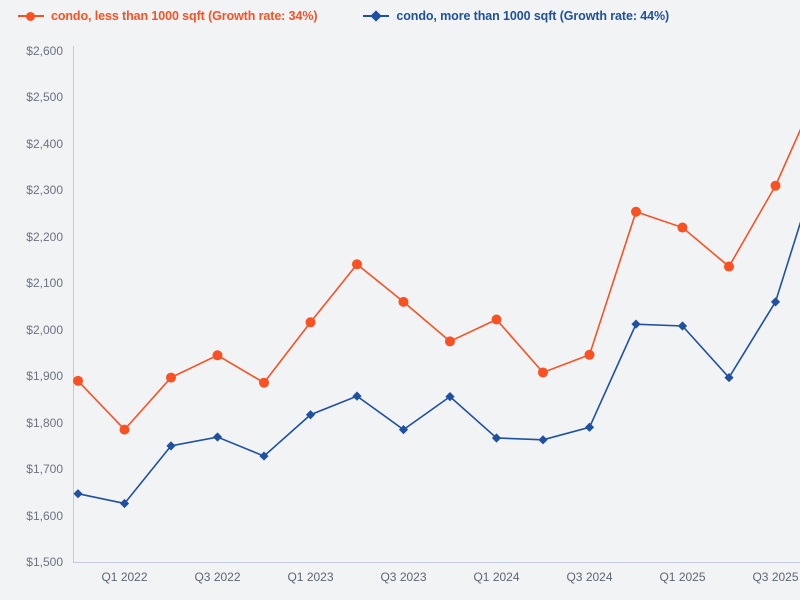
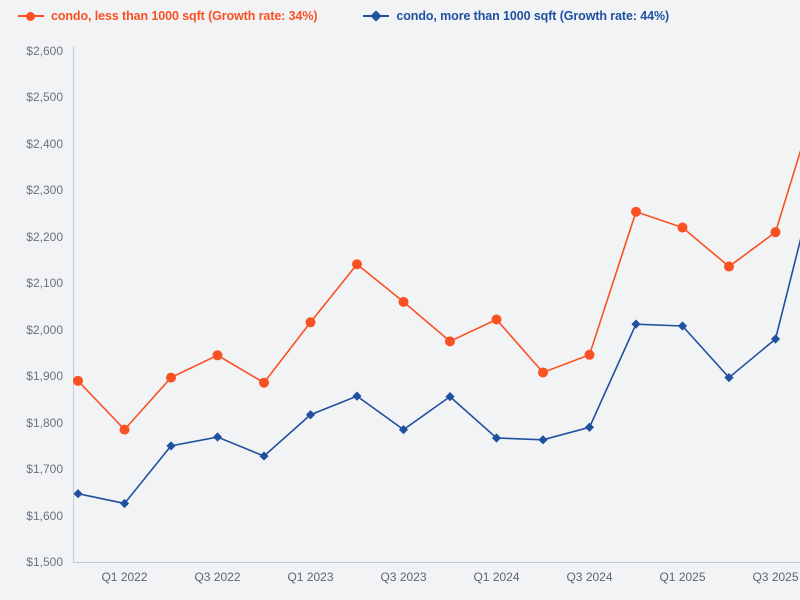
condo, less than 1000 sqft (Growth rate: 34%)/Q3 2025: $2310 -> $2210
condo, more than 1000 sqft (Growth rate: 44%)/Q3 2025: $2060 -> $1980
